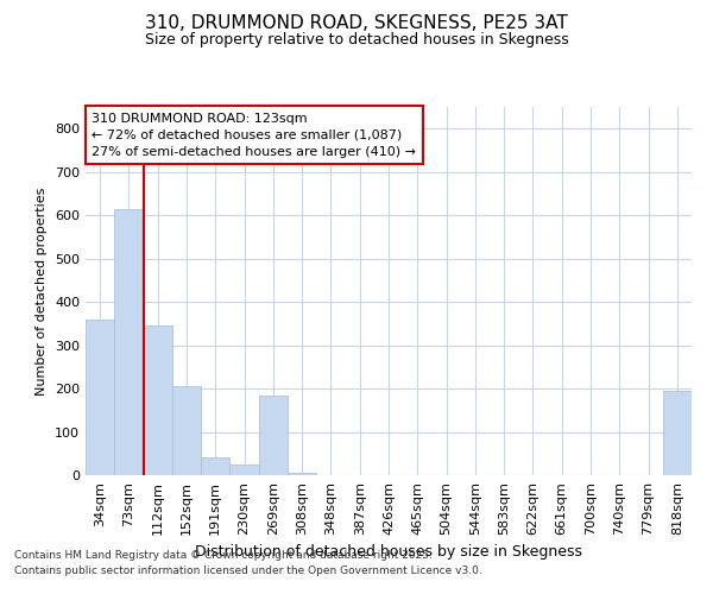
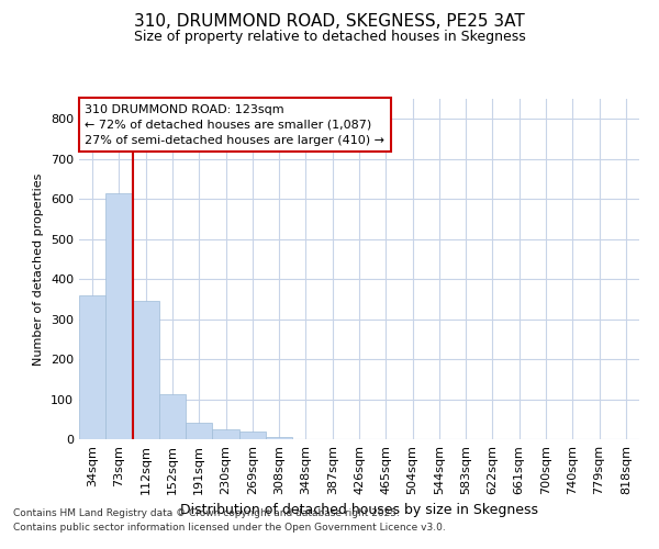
152sqm: 205 -> 113
269sqm: 185 -> 18
818sqm: 195 -> 1
